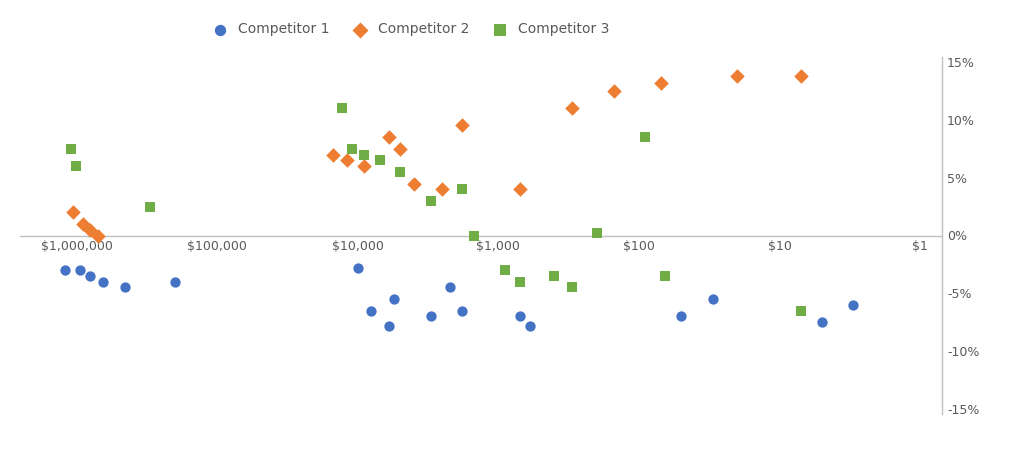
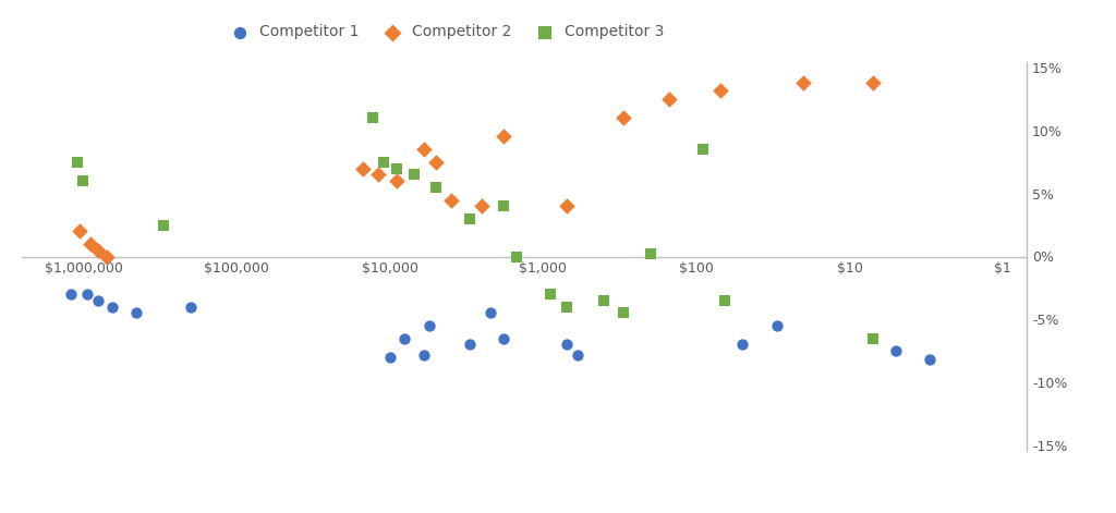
Competitor 1/$10,000: -2.8% -> -8.0%
Competitor 1/$1: -6.0% -> -8.2%
